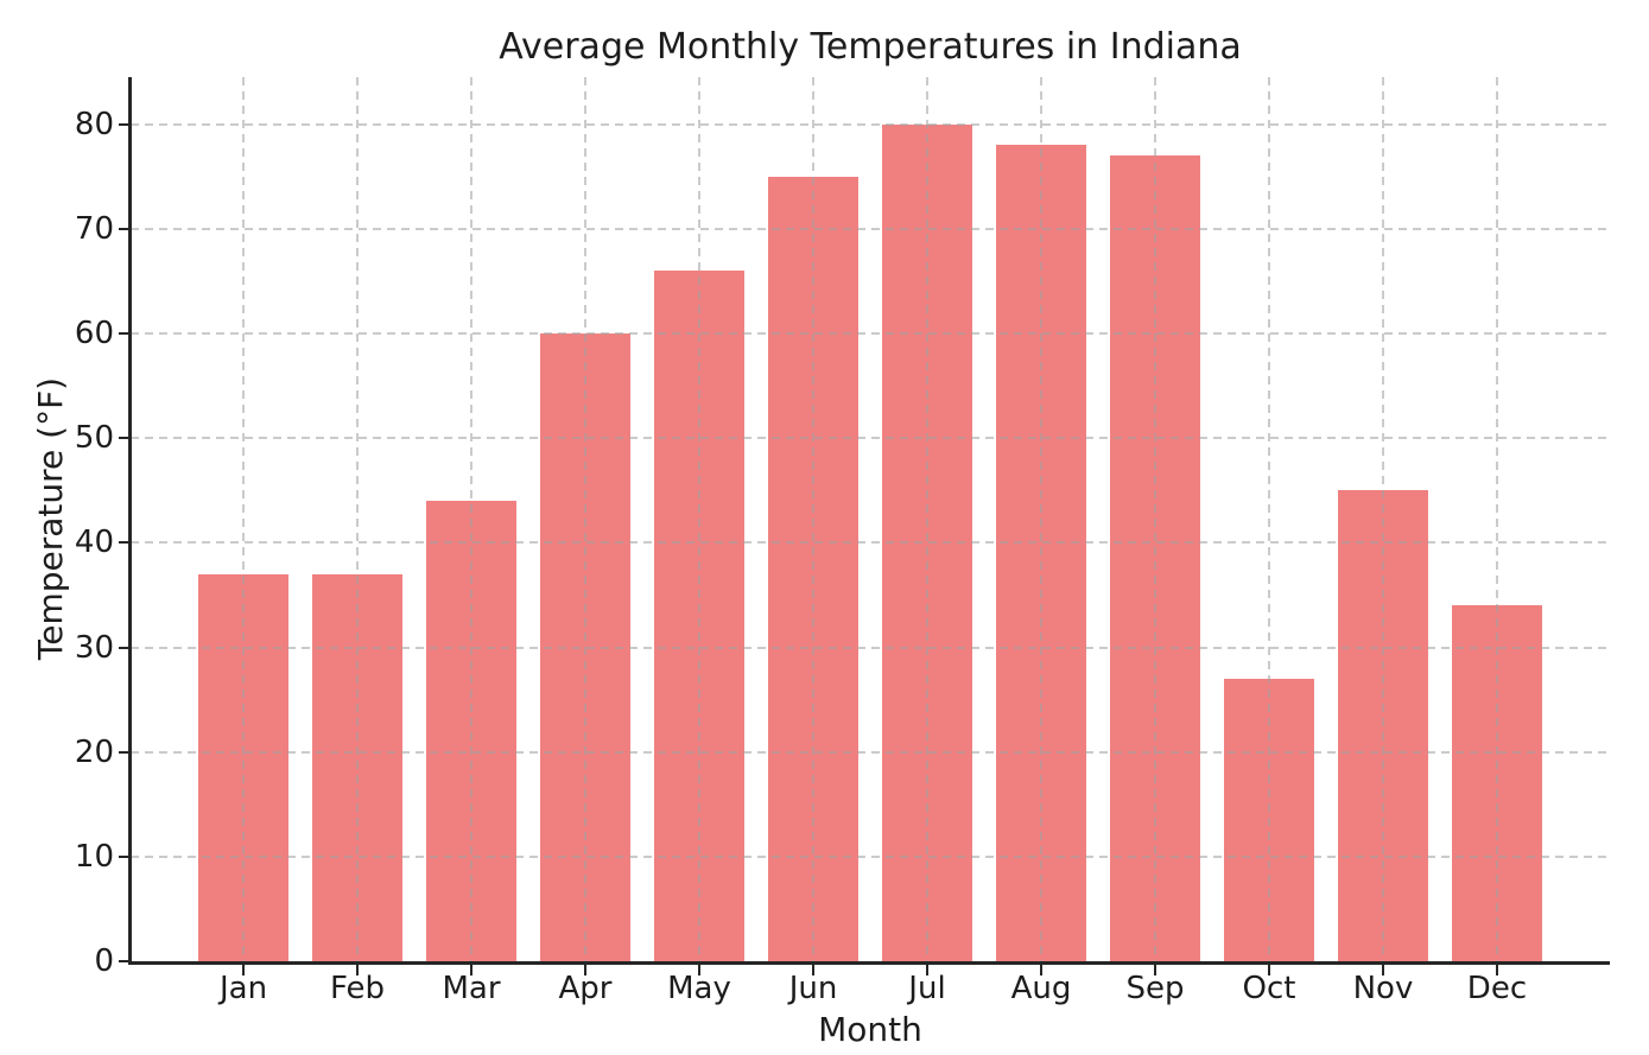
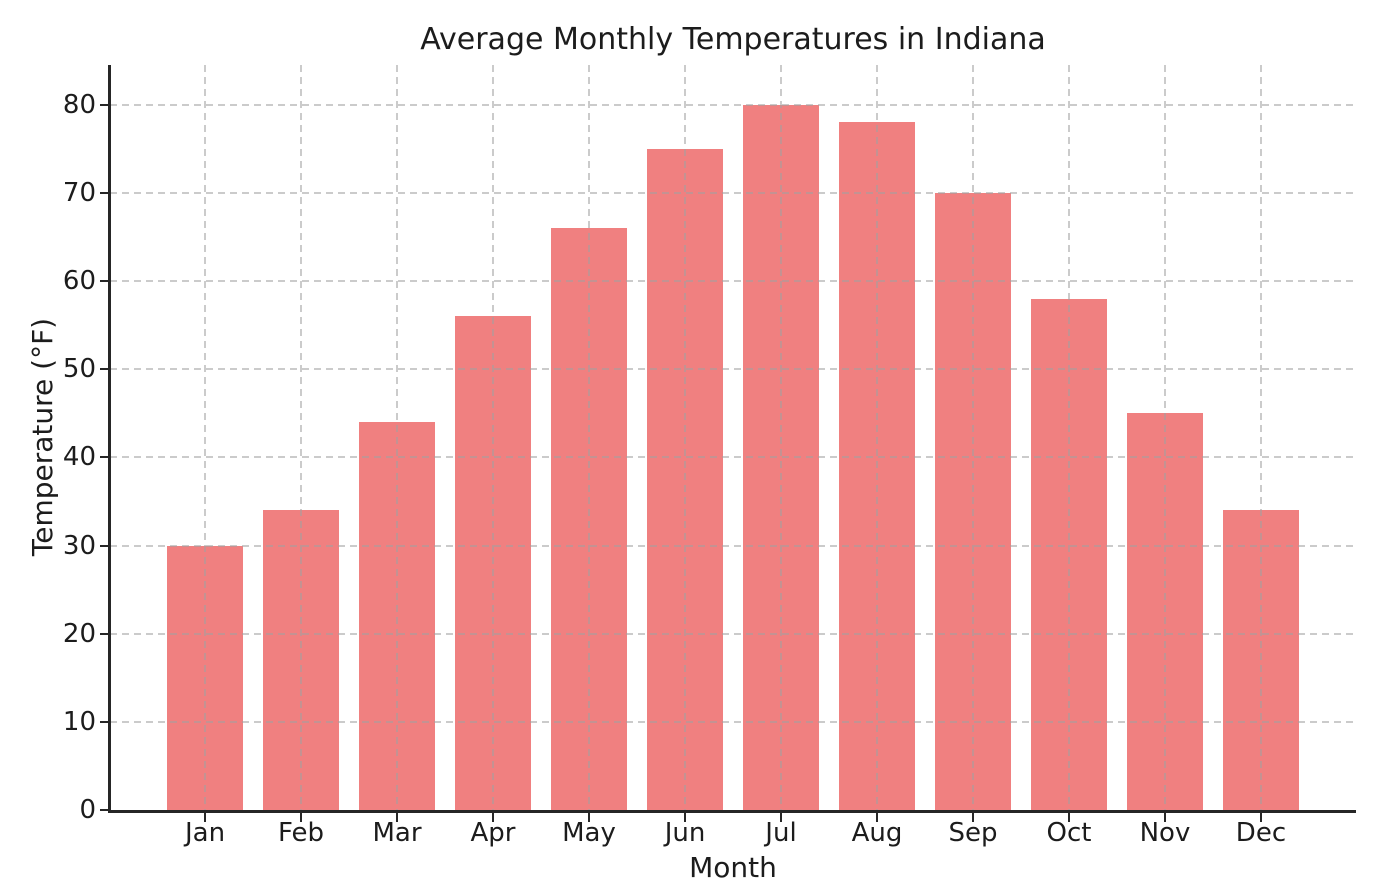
Jan: 37 -> 30
Feb: 37 -> 34
Apr: 60 -> 56
Sep: 77 -> 70
Oct: 27 -> 58
